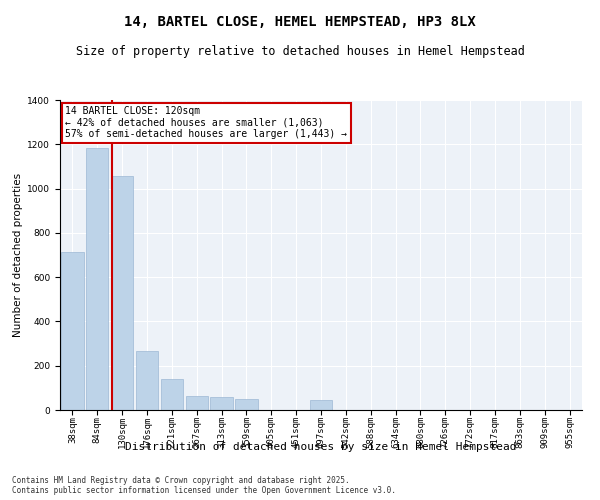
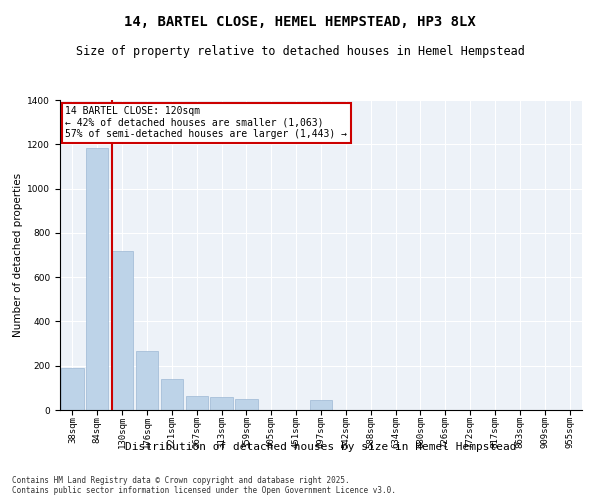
38sqm: 715 -> 190
130sqm: 1055 -> 720
